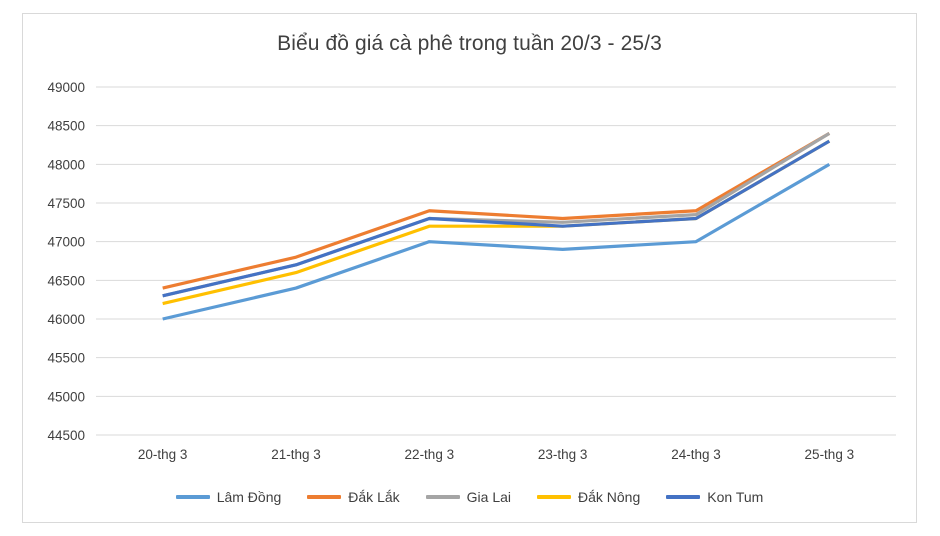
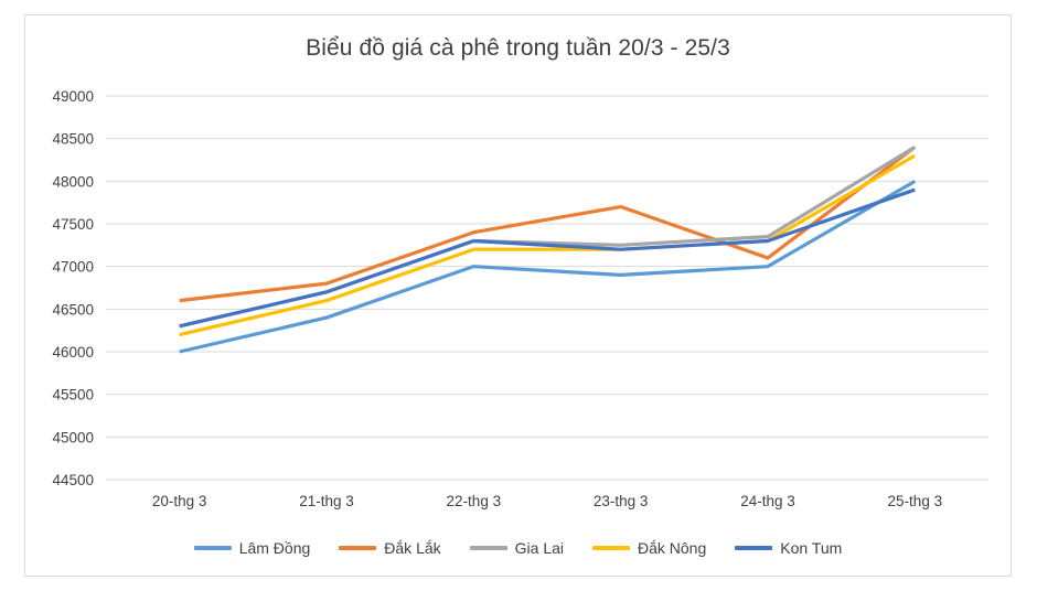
Đắk Lắk/20-thg 3: 46400 -> 46600
Đắk Lắk/23-thg 3: 47300 -> 47700
Đắk Lắk/24-thg 3: 47400 -> 47100
Kon Tum/25-thg 3: 48300 -> 47900
